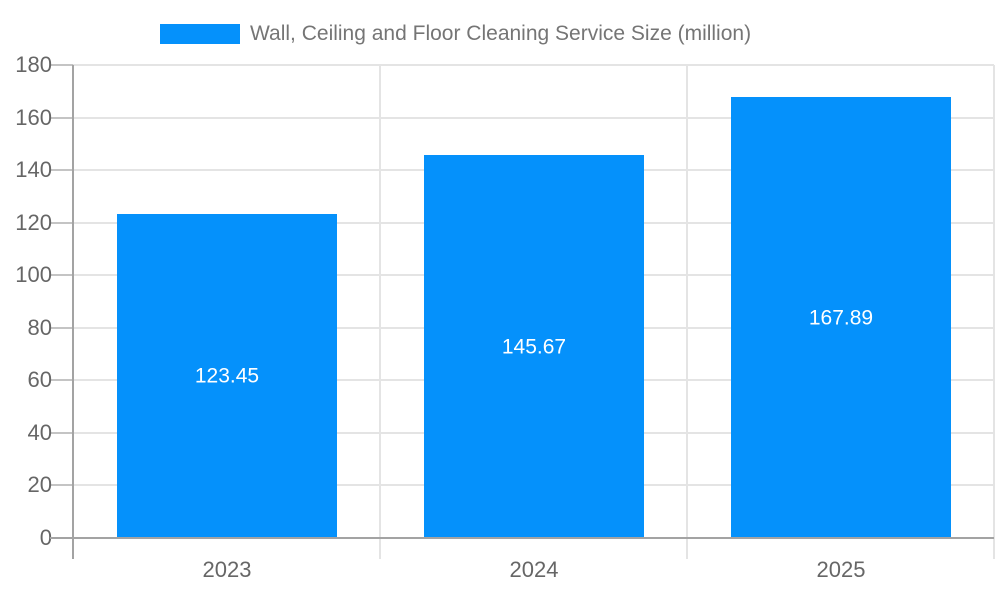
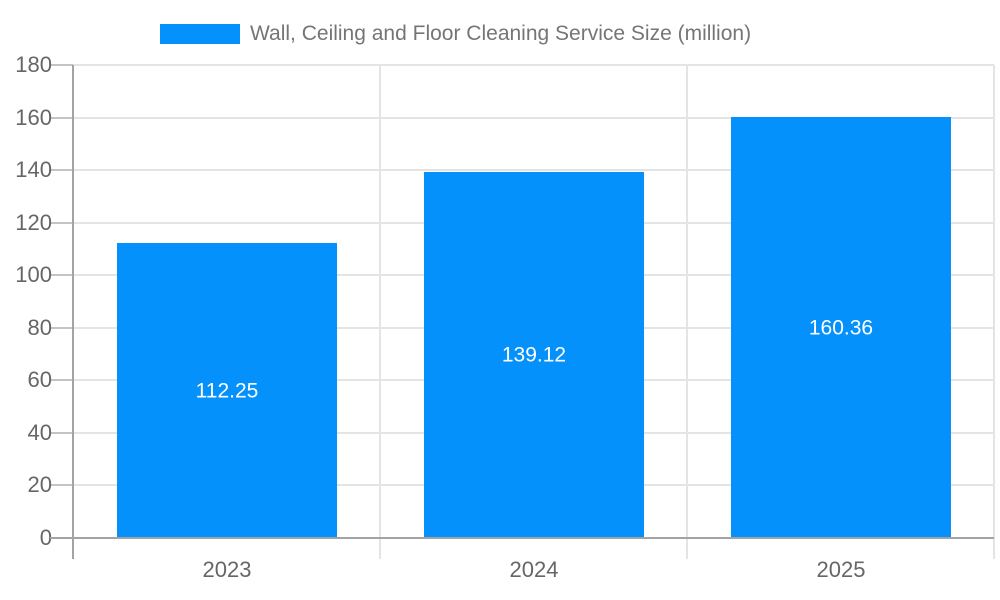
2023: 123.45 -> 112.25
2024: 145.67 -> 139.12
2025: 167.89 -> 160.36
